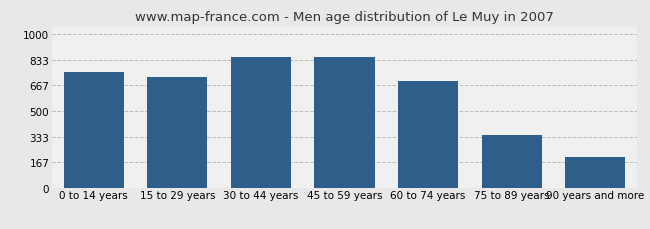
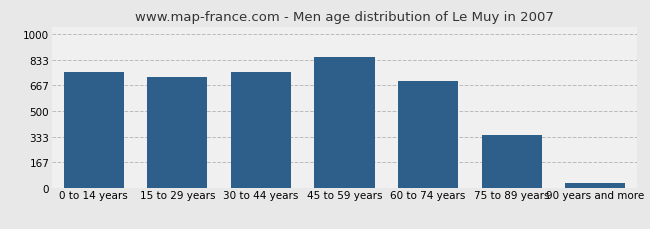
30 to 44 years: 850 -> 760
90 years and more: 200 -> 30
